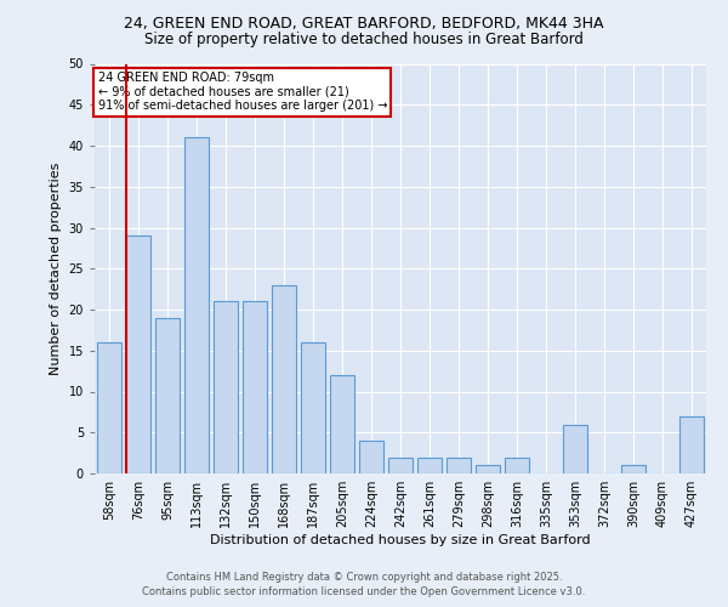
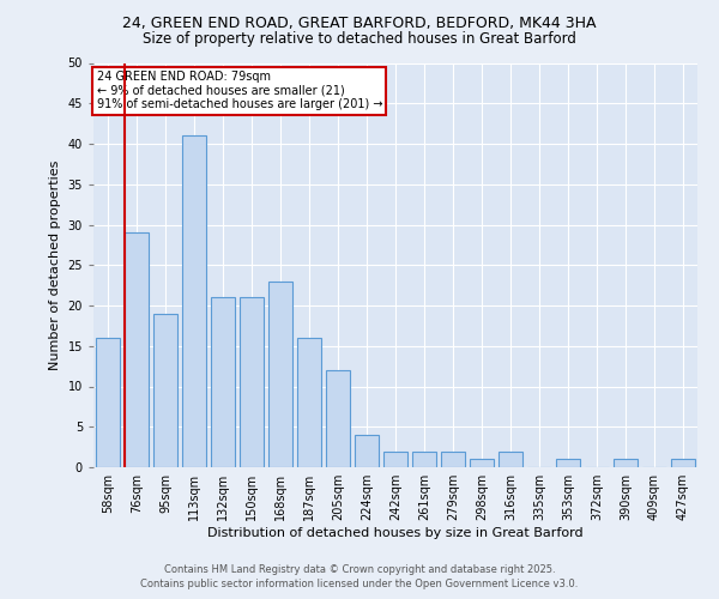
353sqm: 6 -> 1
427sqm: 7 -> 1
